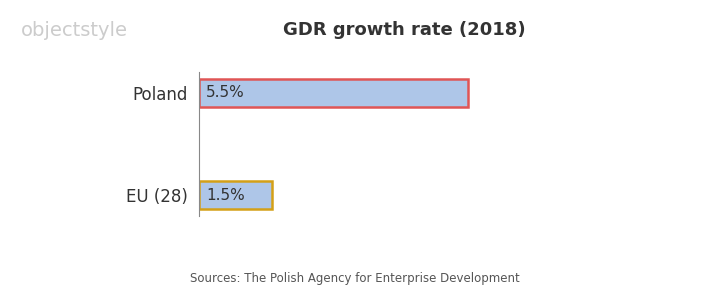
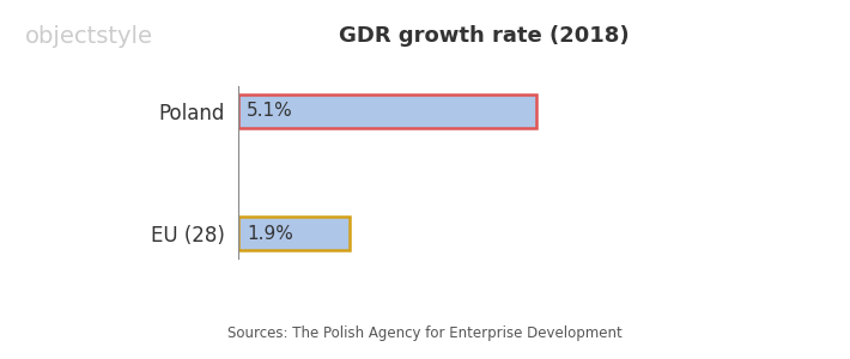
Poland: 5.5% -> 5.1%
EU (28): 1.5% -> 1.9%
